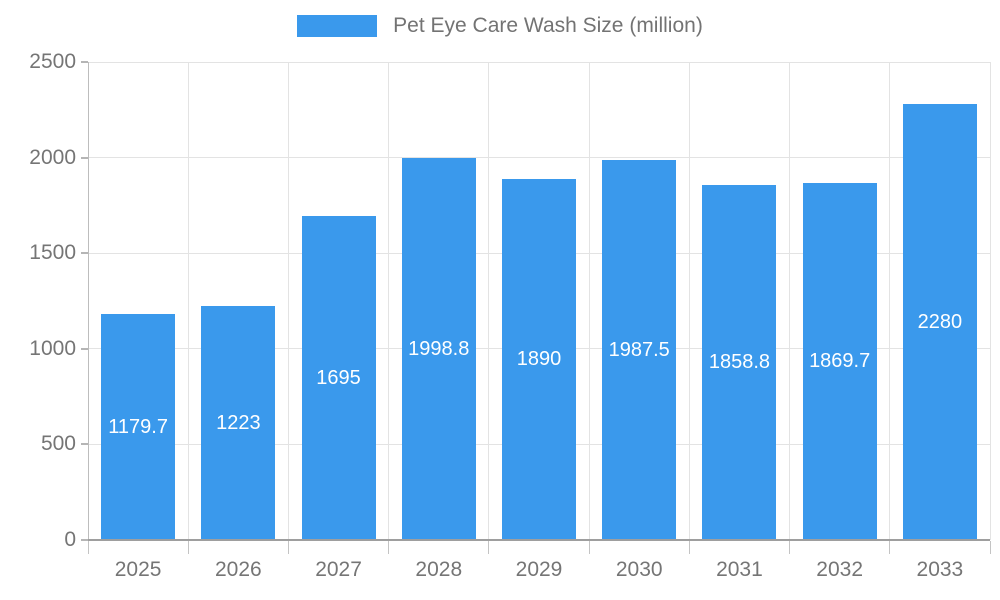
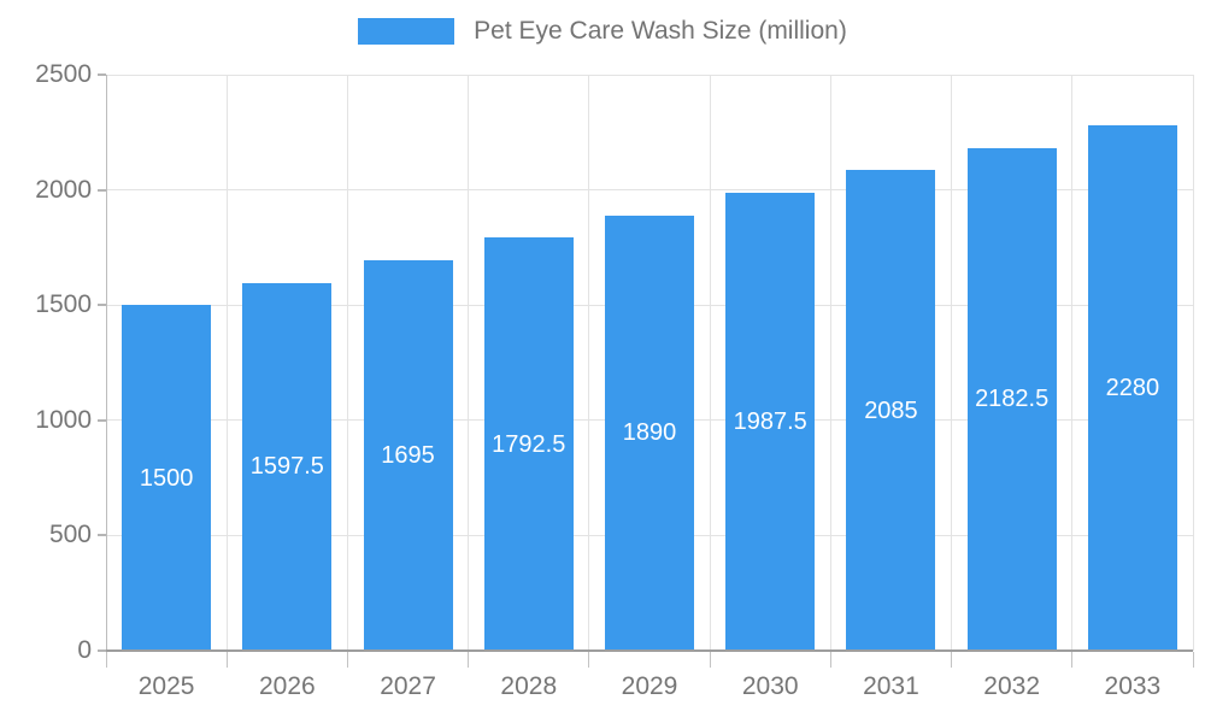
2025: 1179.7 -> 1500
2026: 1223 -> 1597.5
2028: 1998.8 -> 1792.5
2031: 1858.8 -> 2085
2032: 1869.7 -> 2182.5
